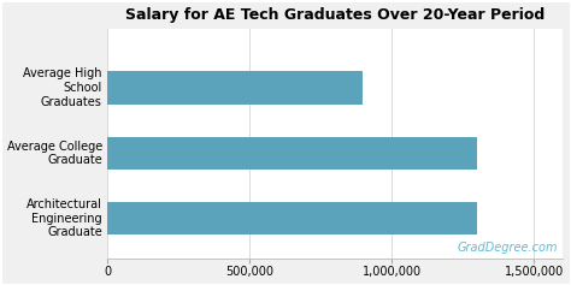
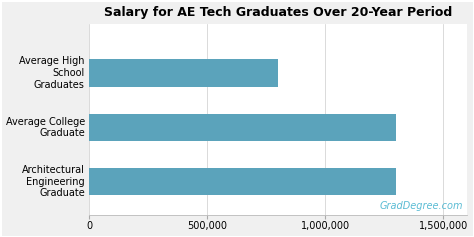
Average High School Graduates: 900,000 -> 800,000
